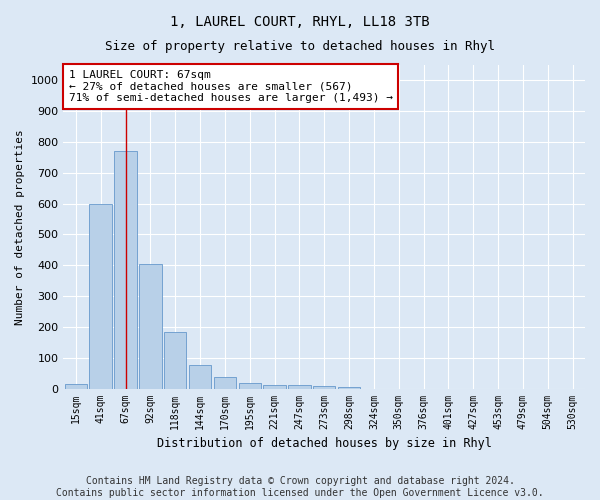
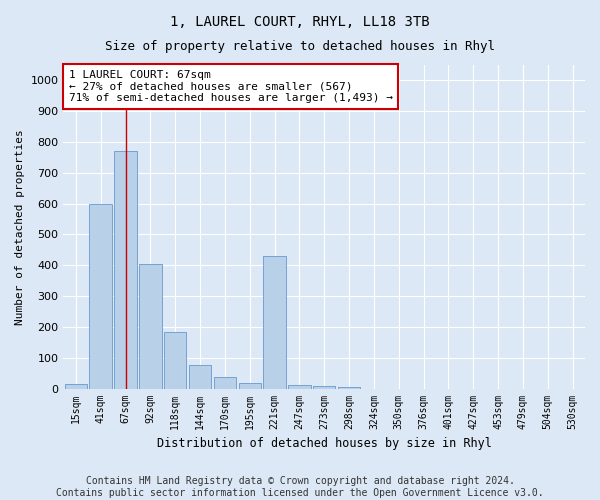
221sqm: 13 -> 430
